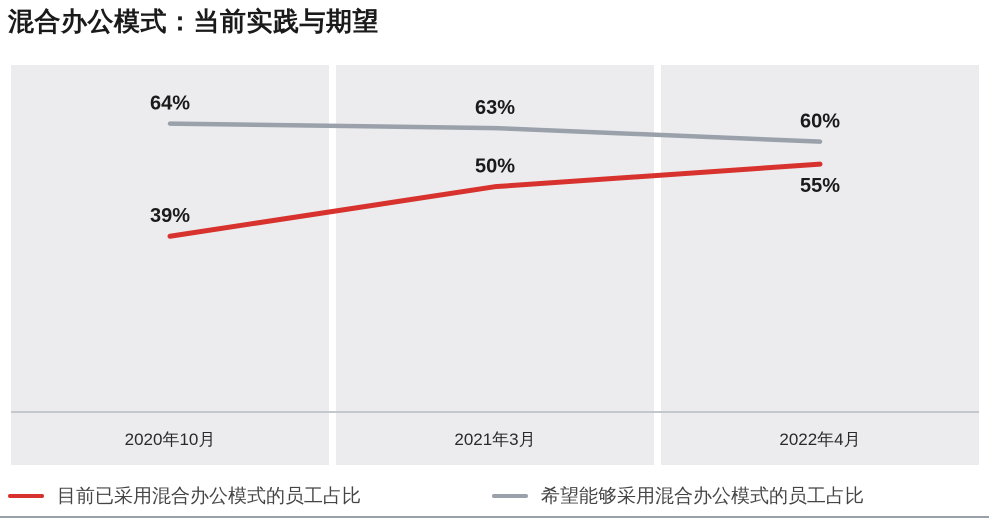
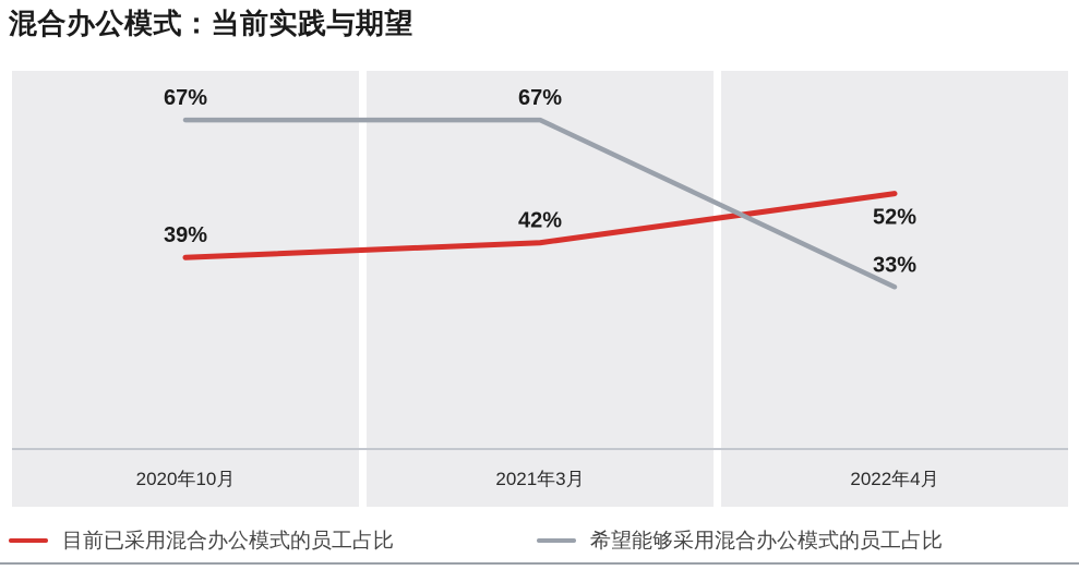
希望能够采用混合办公模式的员工占比/2020年10月: 64% -> 67%
目前已采用混合办公模式的员工占比/2021年3月: 50% -> 42%
希望能够采用混合办公模式的员工占比/2021年3月: 63% -> 67%
目前已采用混合办公模式的员工占比/2022年4月: 55% -> 52%
希望能够采用混合办公模式的员工占比/2022年4月: 60% -> 33%
